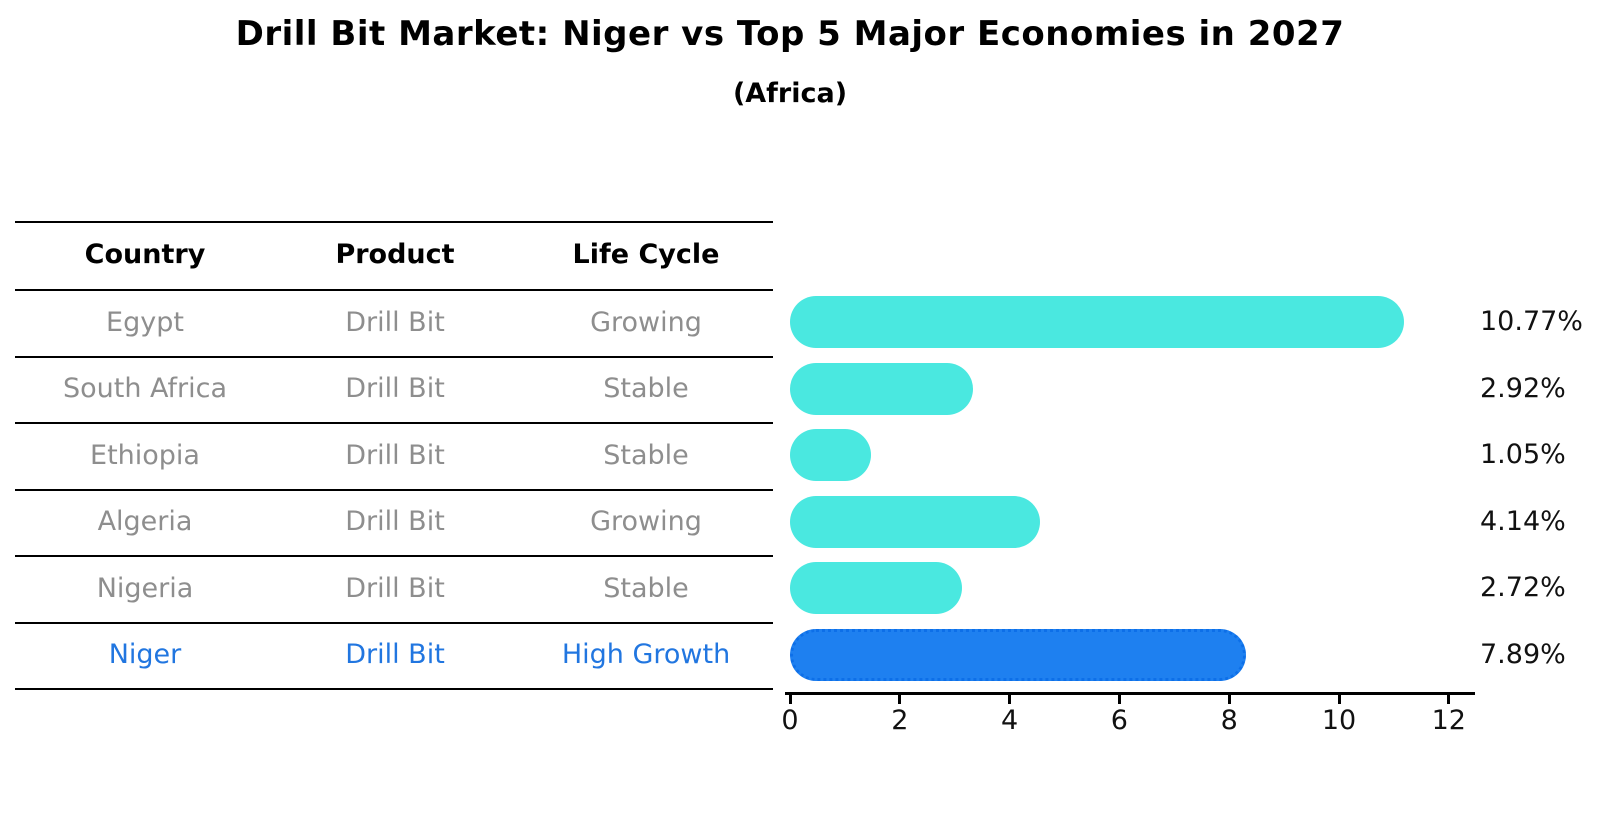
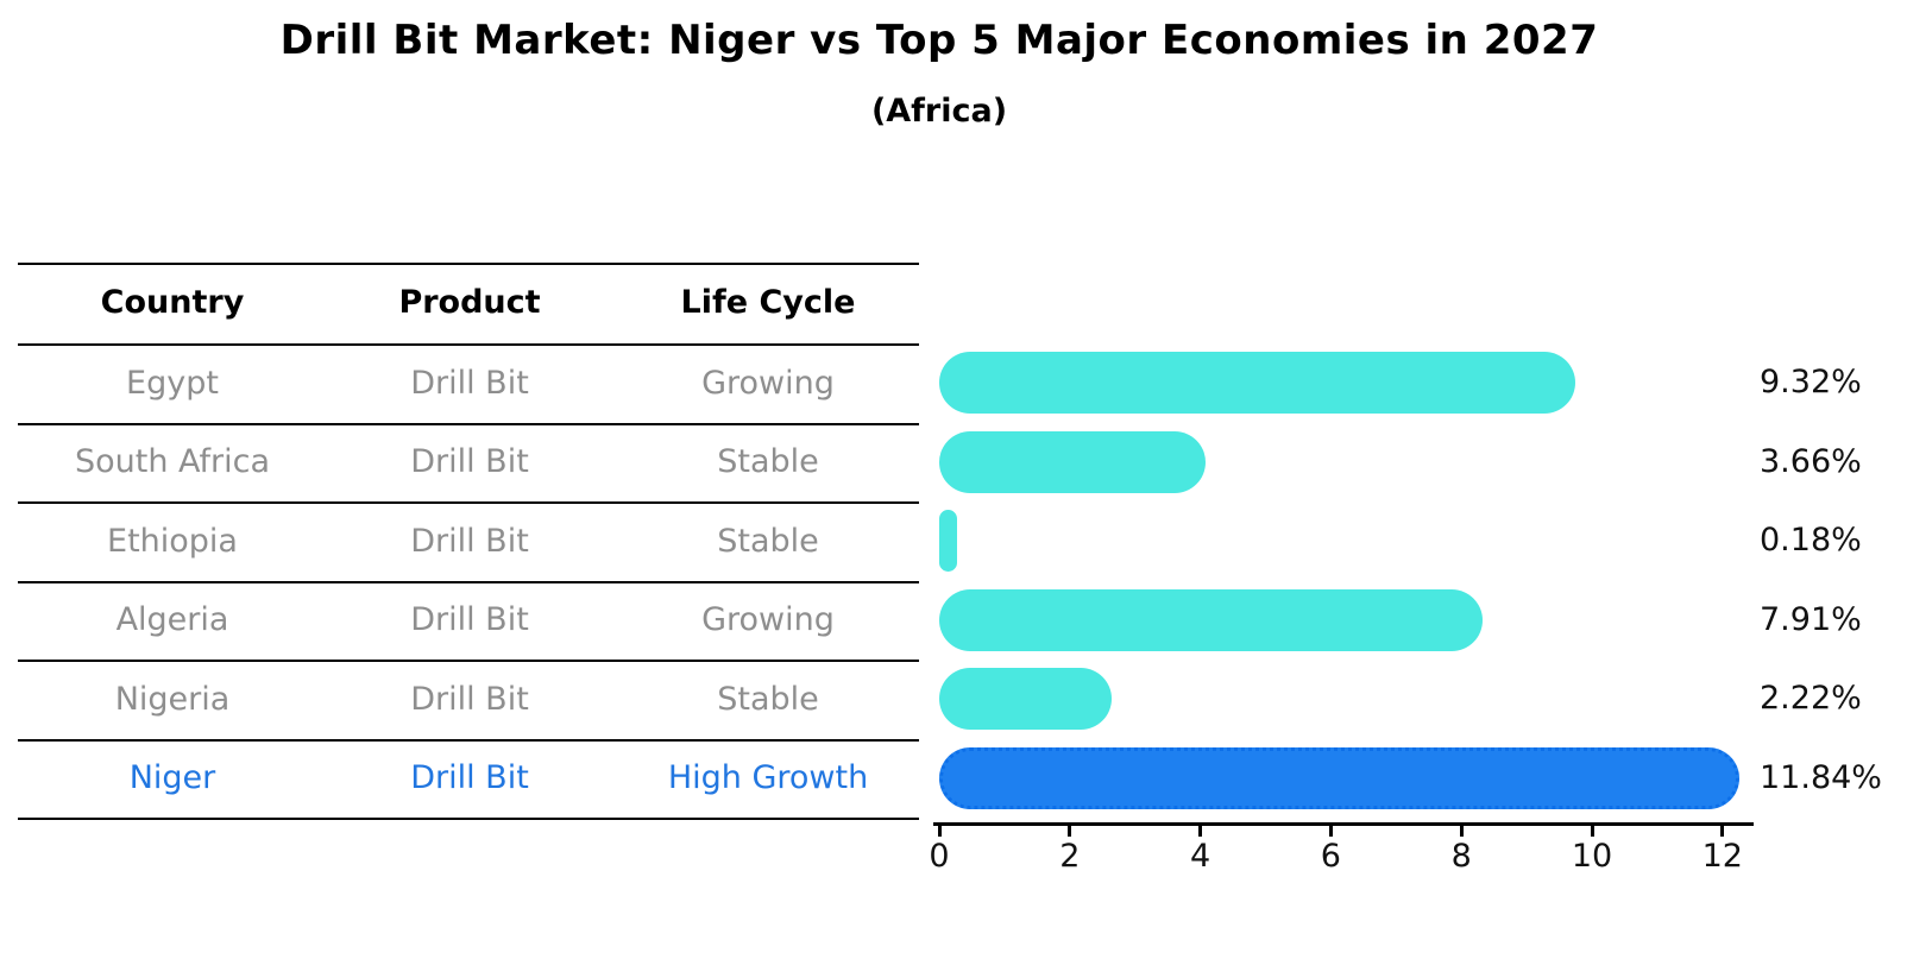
Egypt: 10.77% -> 9.32%
South Africa: 2.92% -> 3.66%
Ethiopia: 1.05% -> 0.18%
Algeria: 4.14% -> 7.91%
Nigeria: 2.72% -> 2.22%
Niger: 7.89% -> 11.84%
